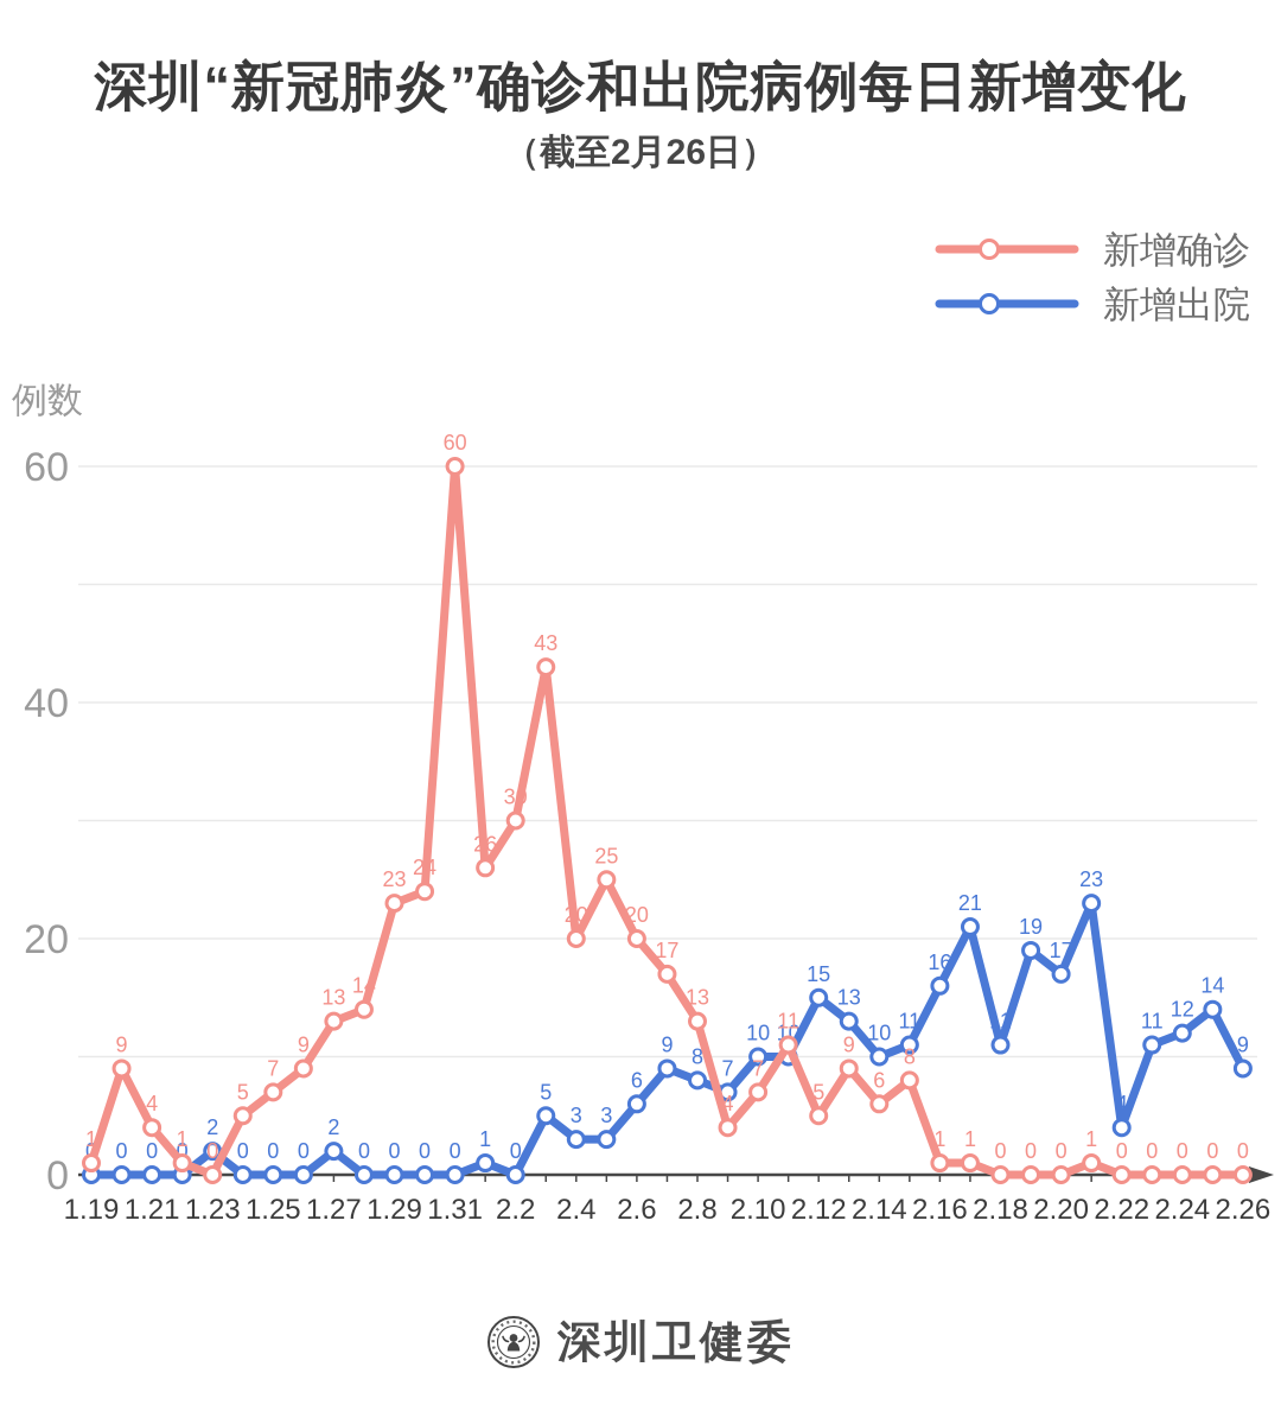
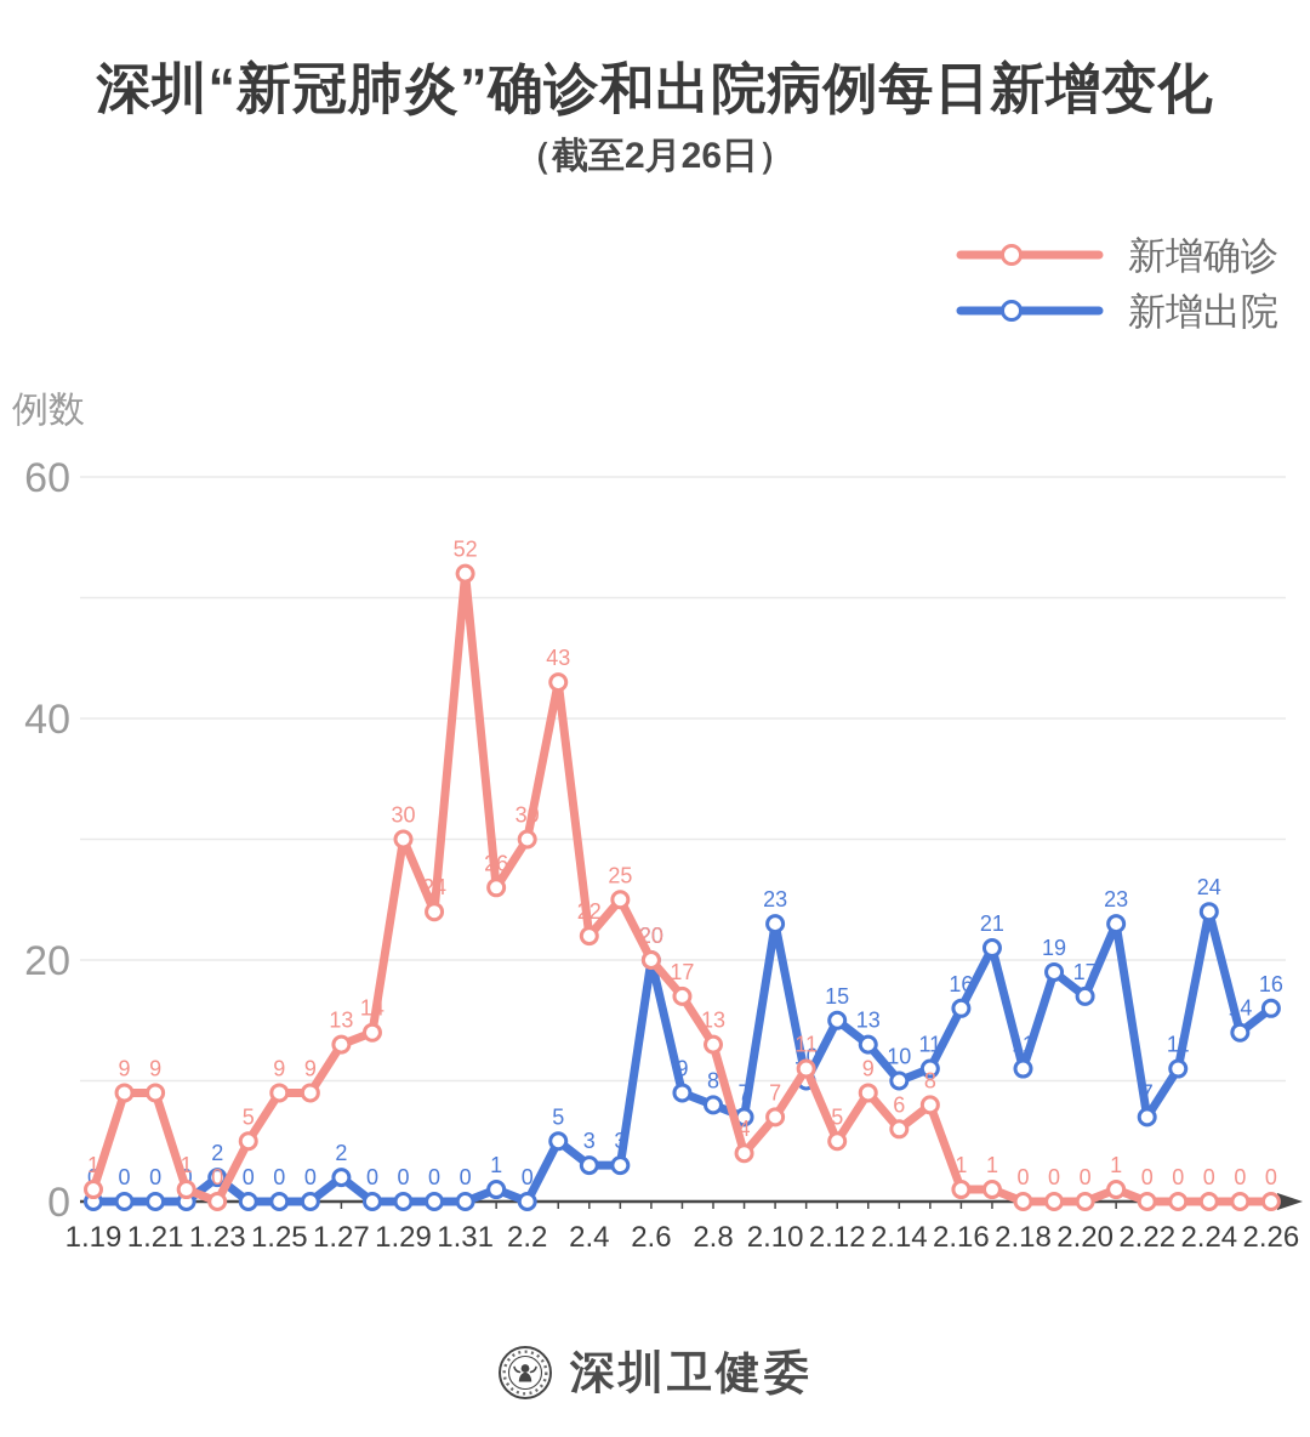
新增确诊/1.21: 4 -> 9
新增确诊/1.25: 7 -> 9
新增确诊/1.29: 23 -> 30
新增确诊/1.31: 60 -> 52
新增确诊/2.4: 20 -> 22
新增出院/2.6: 6 -> 20
新增出院/2.10: 10 -> 23
新增出院/2.22: 4 -> 7
新增出院/2.24: 12 -> 24
新增出院/2.26: 9 -> 16
